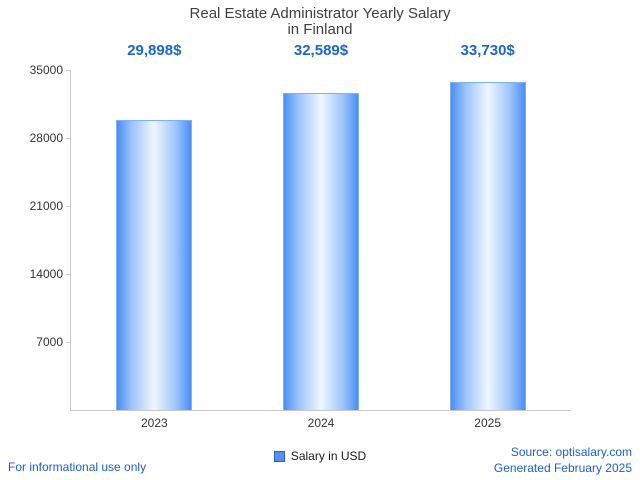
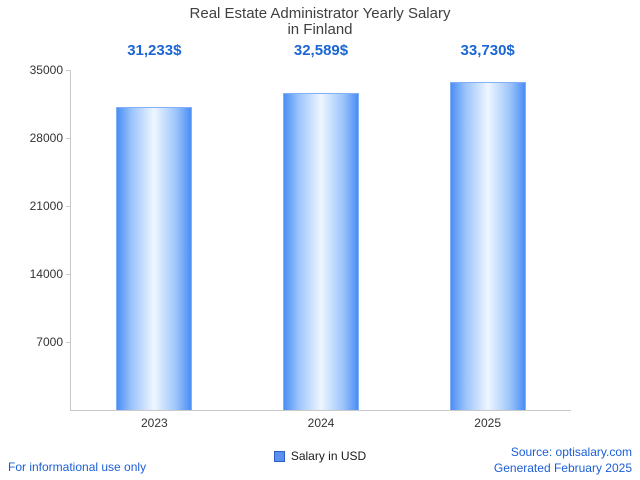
2023: 29,898 -> 31,233
